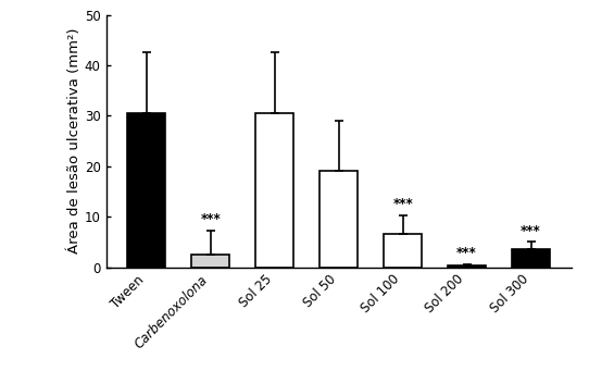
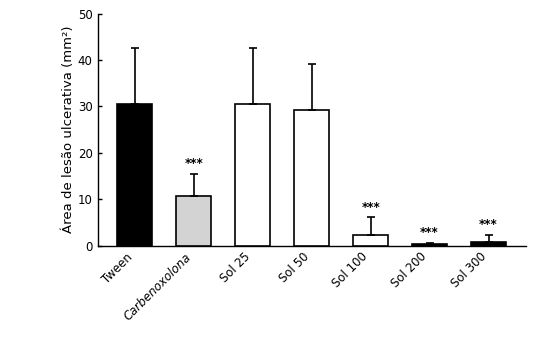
Carbenoxolona: 2.5 -> 10.7
Sol 50: 19.0 -> 29.2
Sol 100: 6.5 -> 2.3
Sol 300: 3.5 -> 0.8
